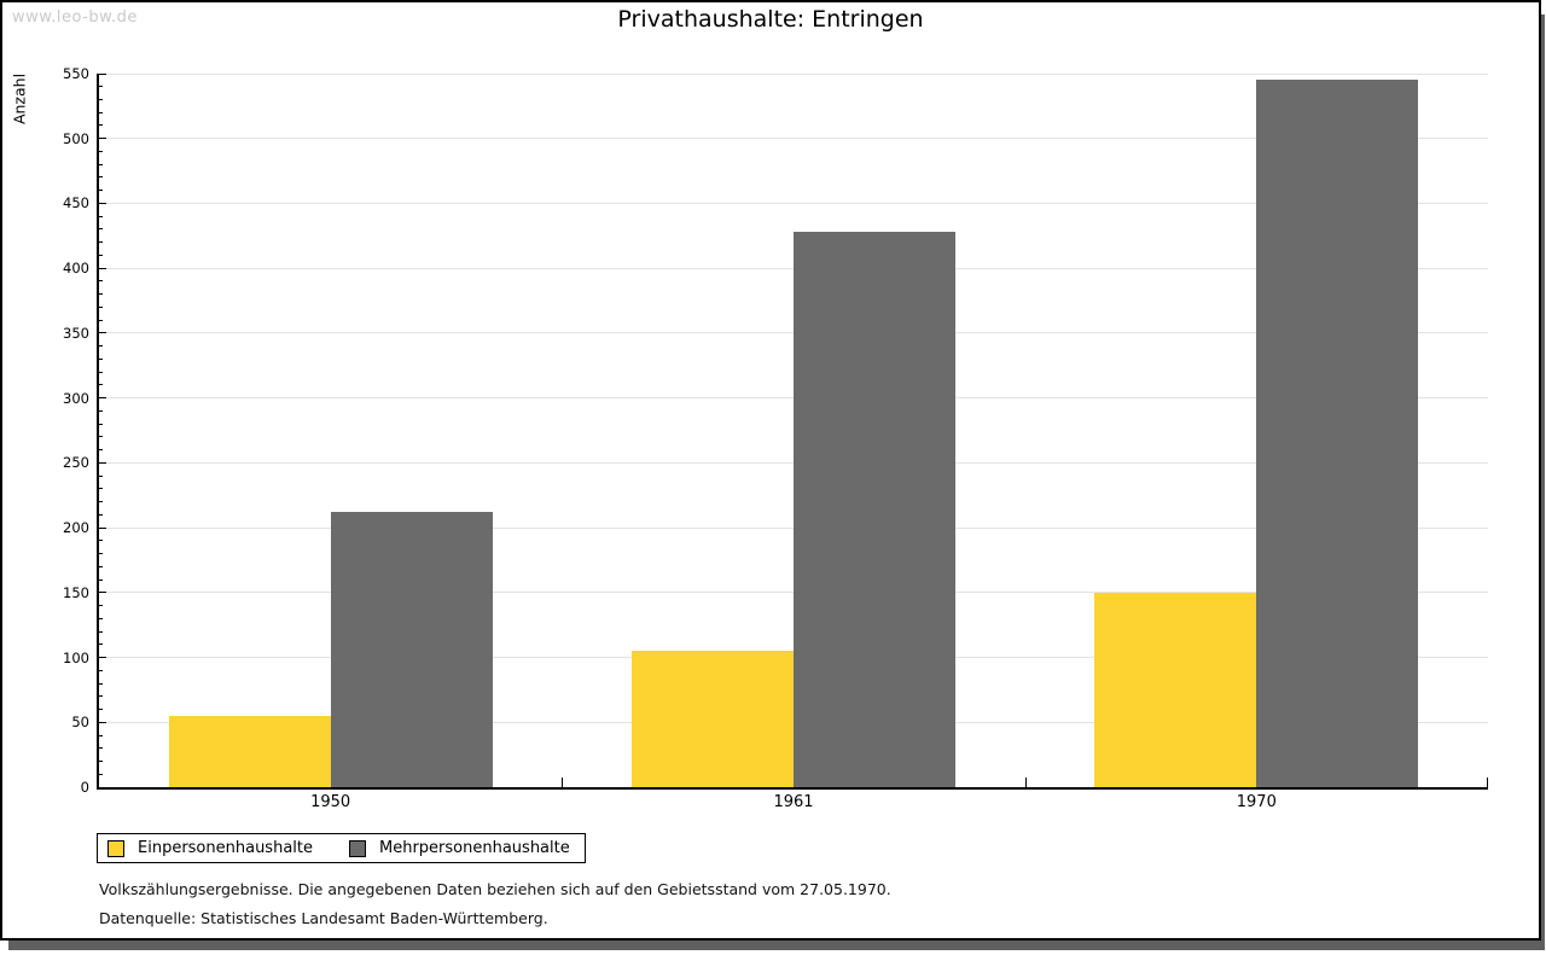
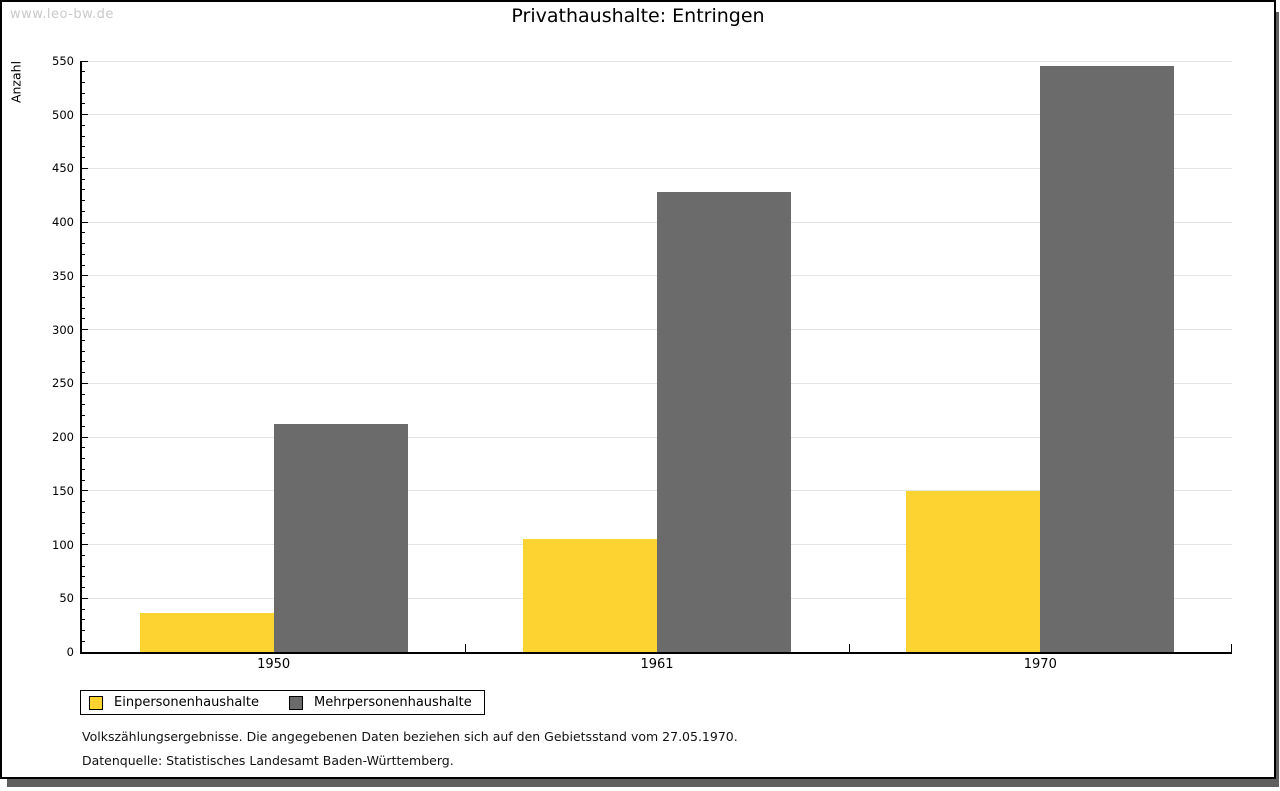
Einpersonenhaushalte/1950: 55 -> 36
